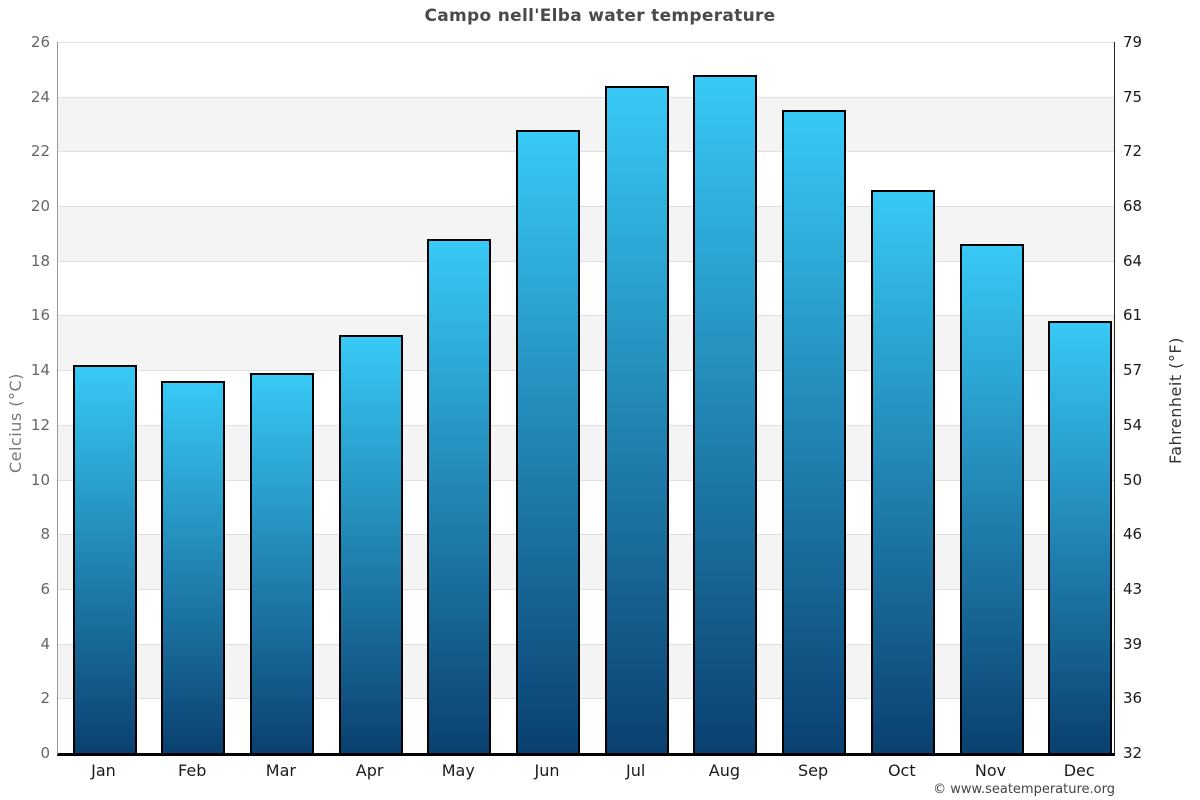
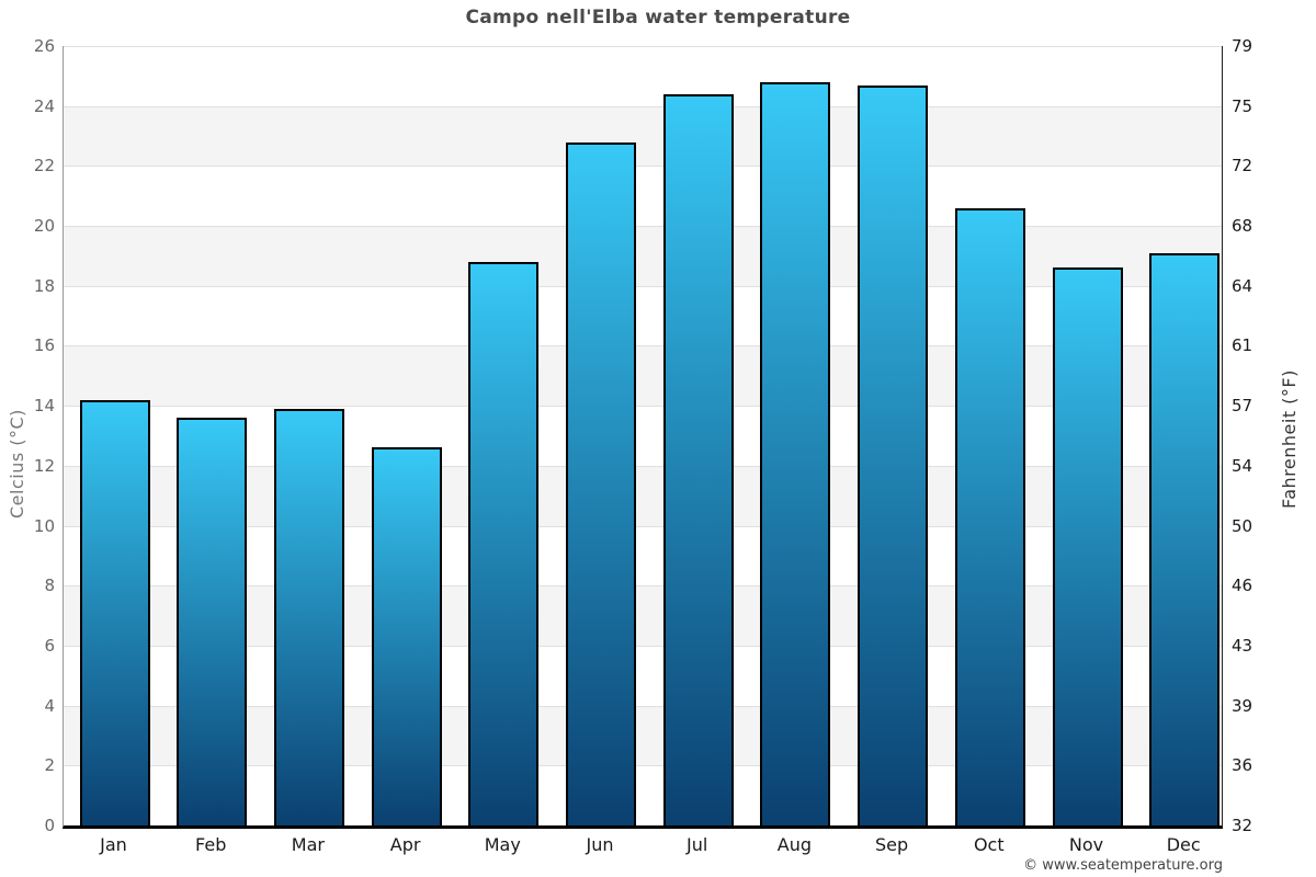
Apr: 15.3 -> 12.6
Sep: 23.5 -> 24.7
Dec: 15.8 -> 19.1
